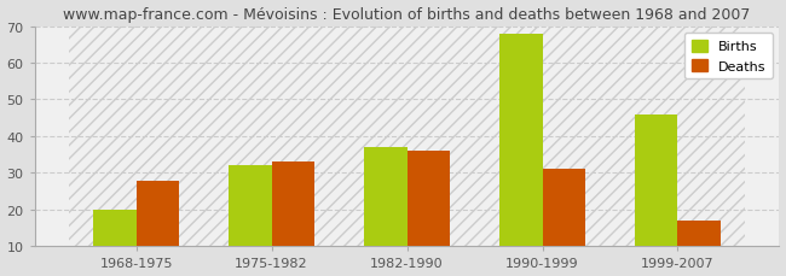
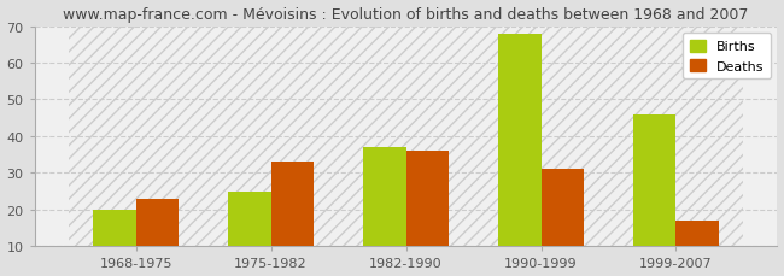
Deaths/1968-1975: 28 -> 23
Births/1975-1982: 32 -> 25
